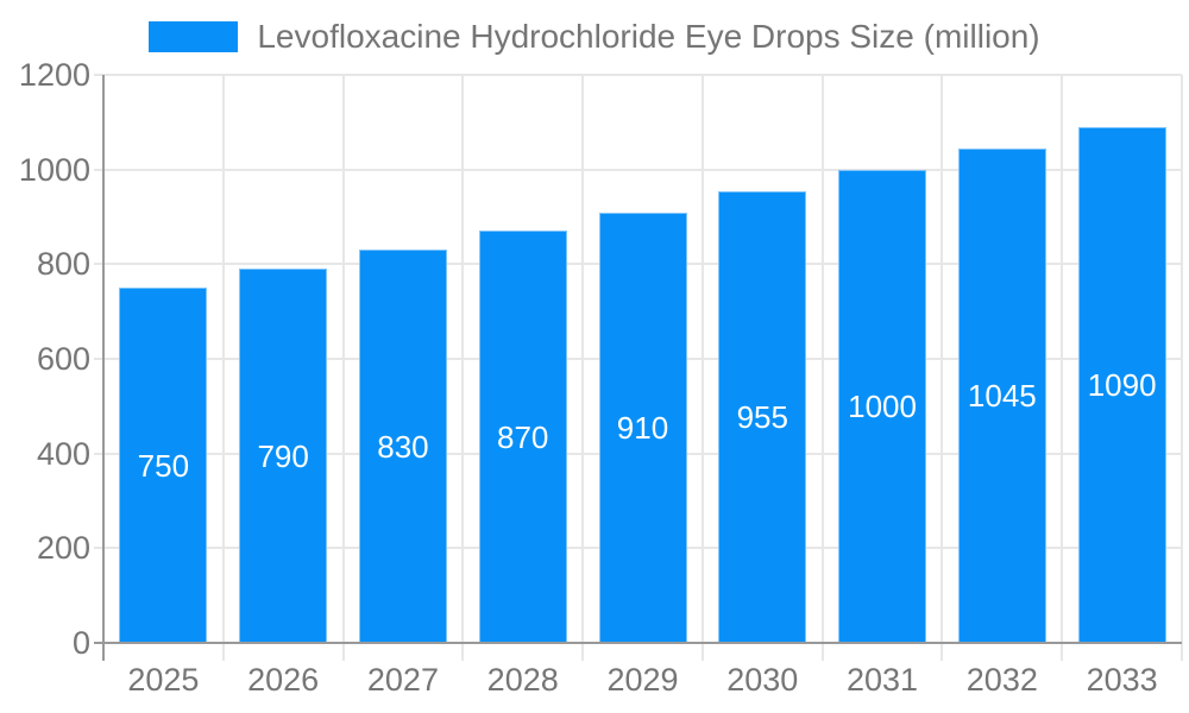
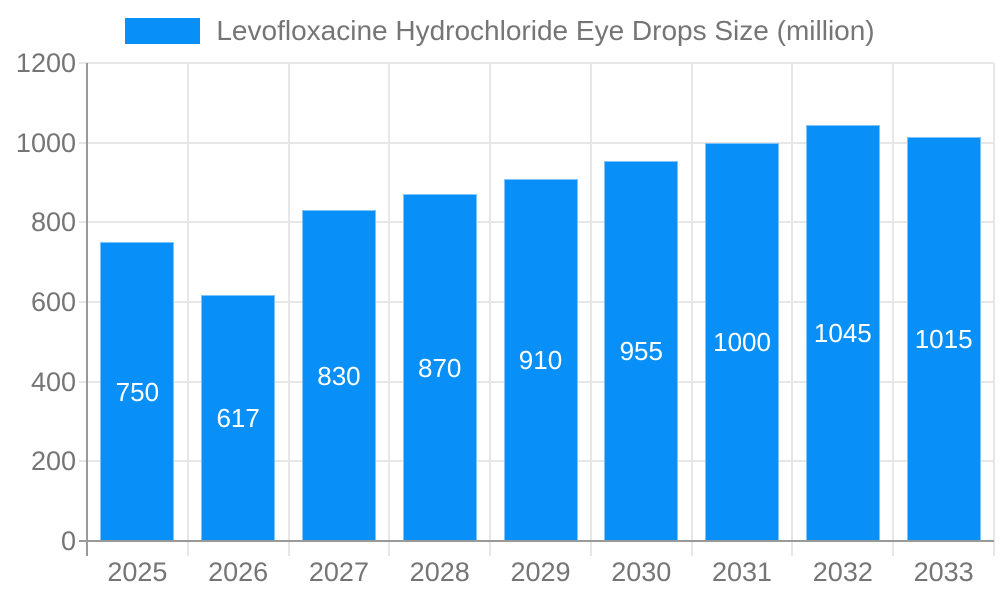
2026: 790 -> 617
2033: 1090 -> 1015
